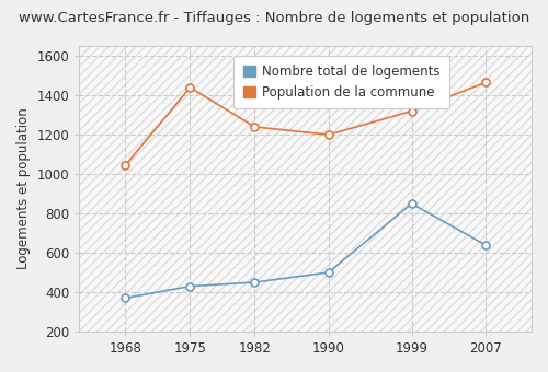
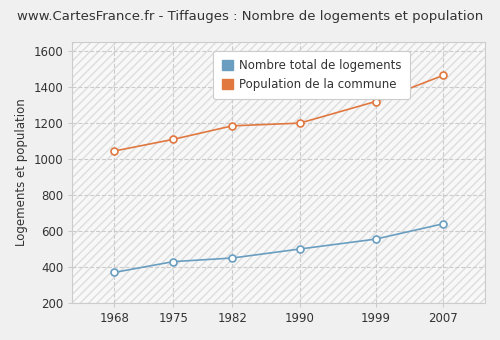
Population de la commune/1975: 1440 -> 1110
Population de la commune/1982: 1240 -> 1180
Nombre total de logements/1999: 850 -> 560
